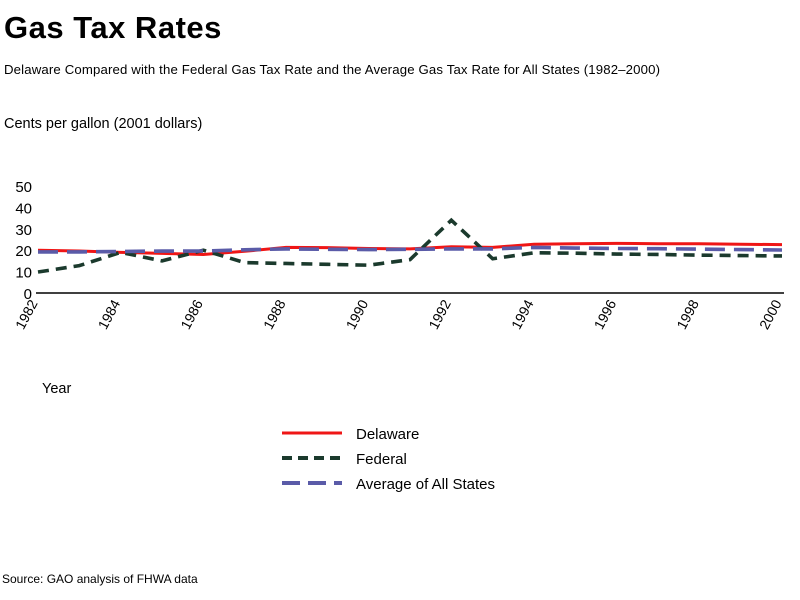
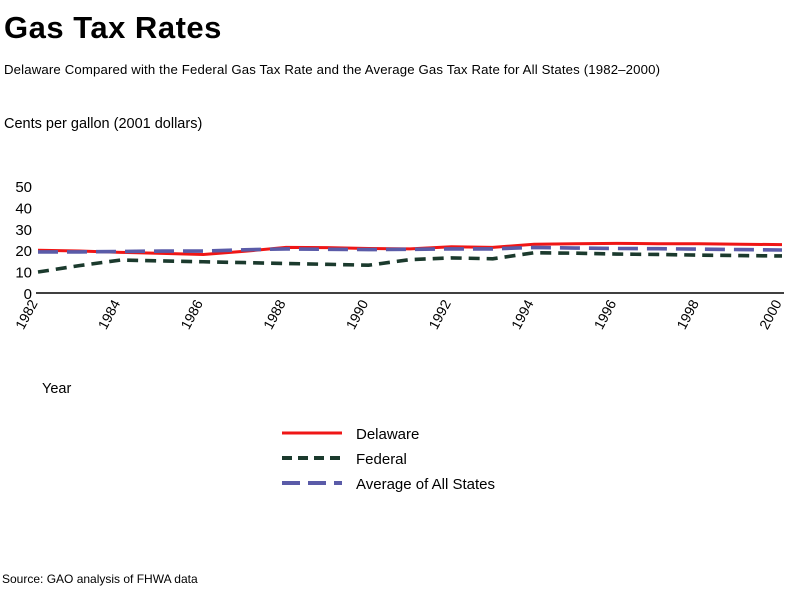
Federal/1984: 19 -> 15
Federal/1986: 20 -> 15
Federal/1992: 34 -> 16
